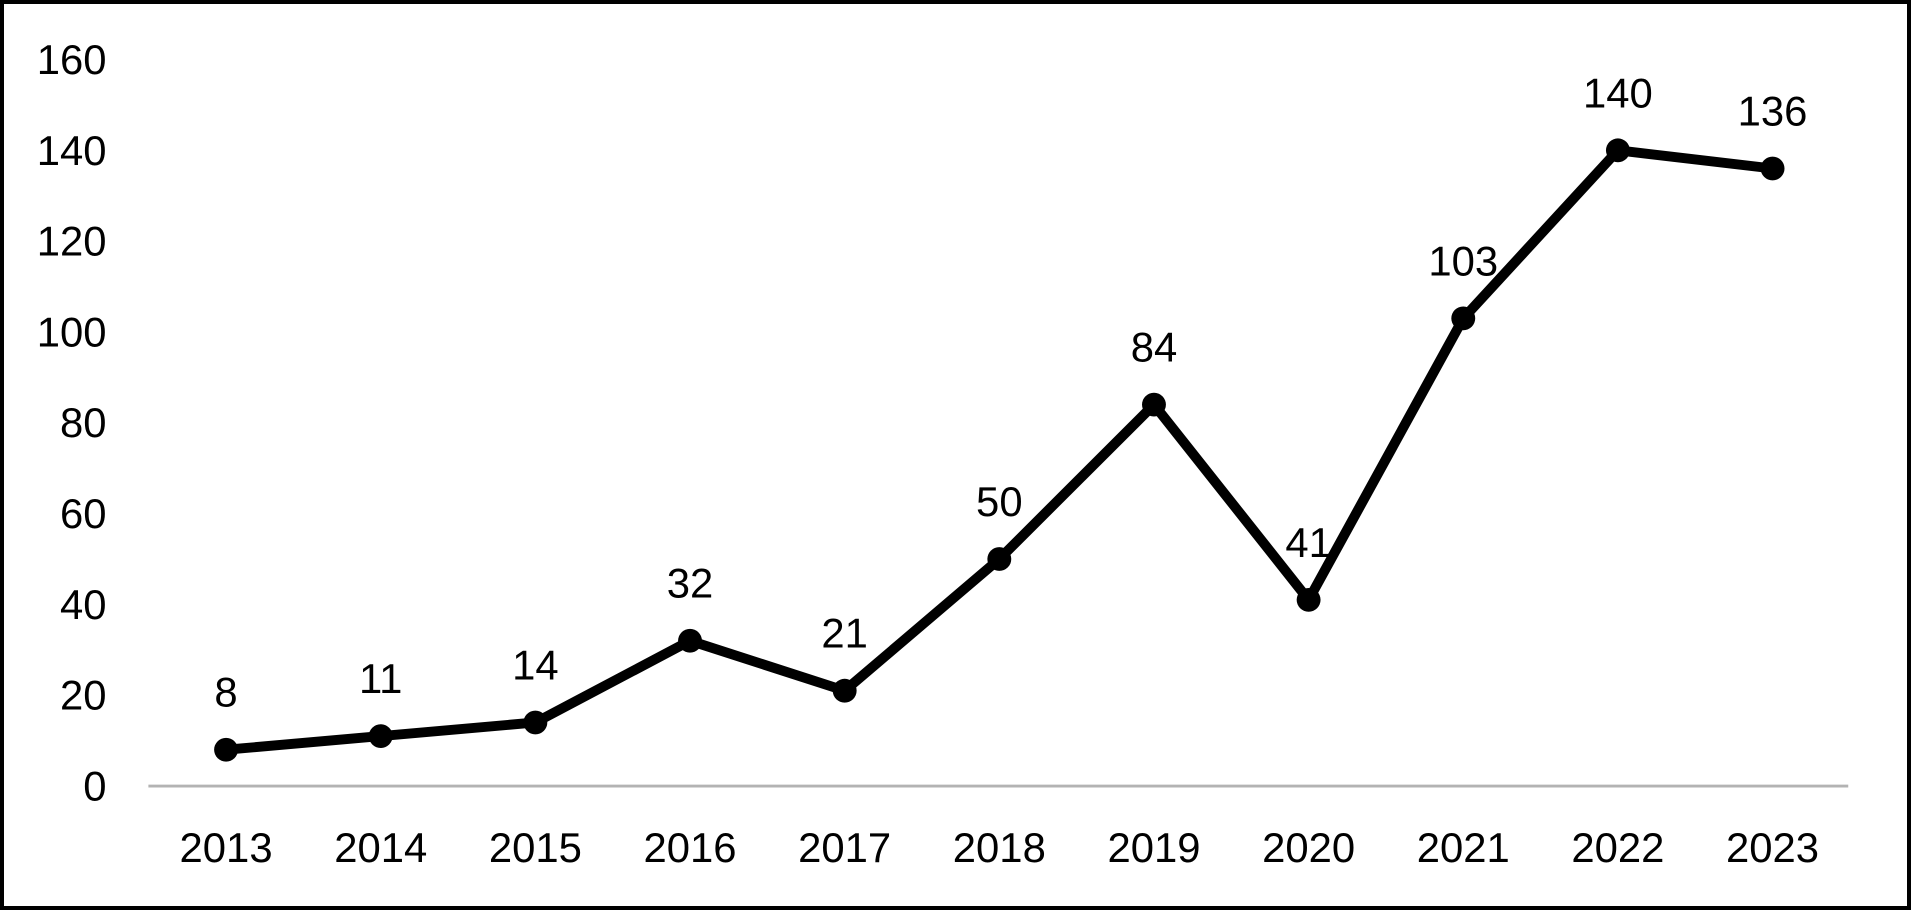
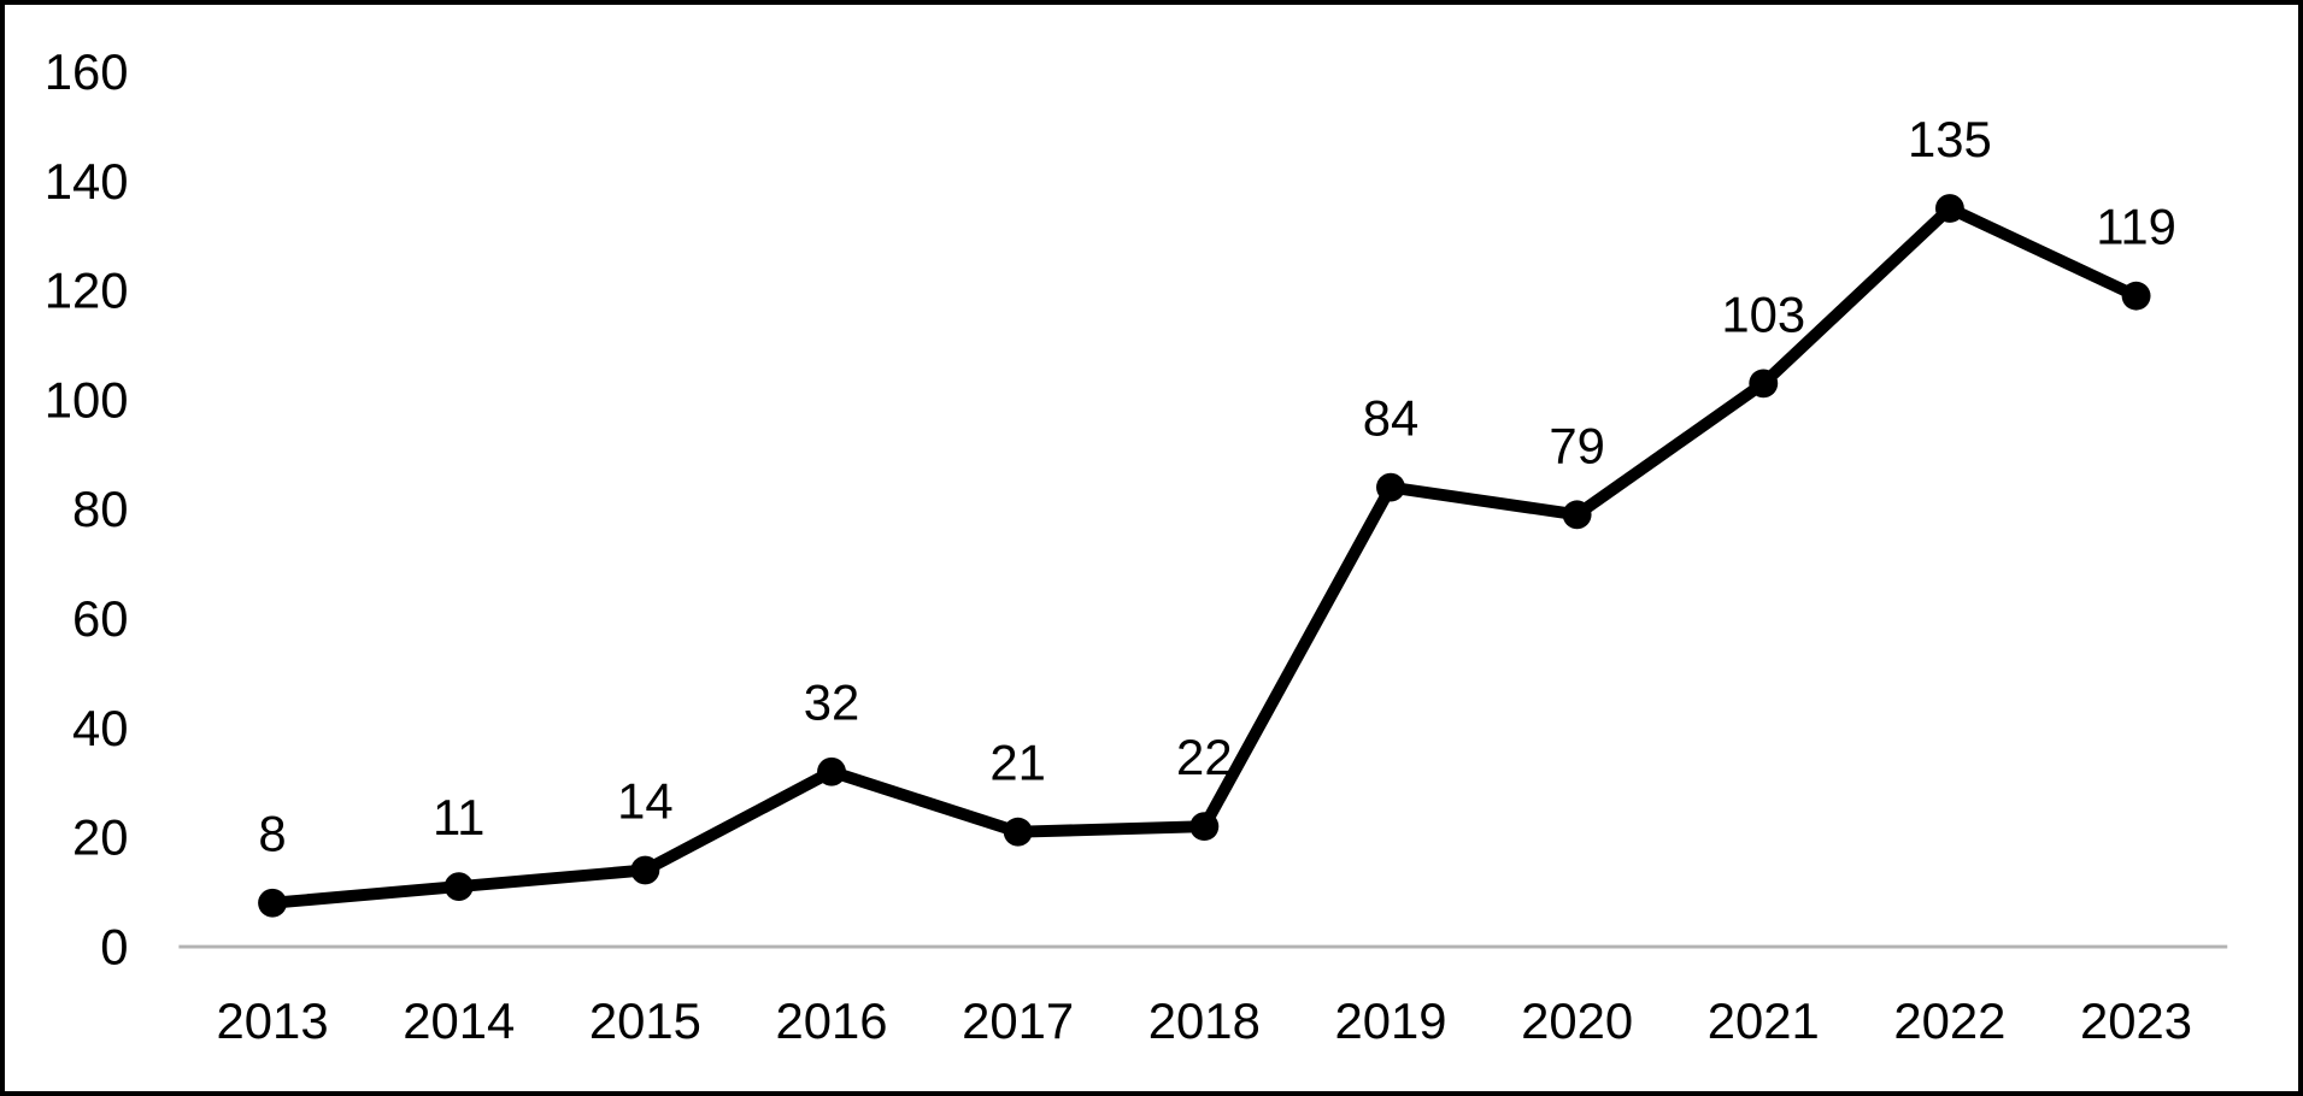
2018: 50 -> 22
2020: 41 -> 79
2022: 140 -> 135
2023: 136 -> 119
